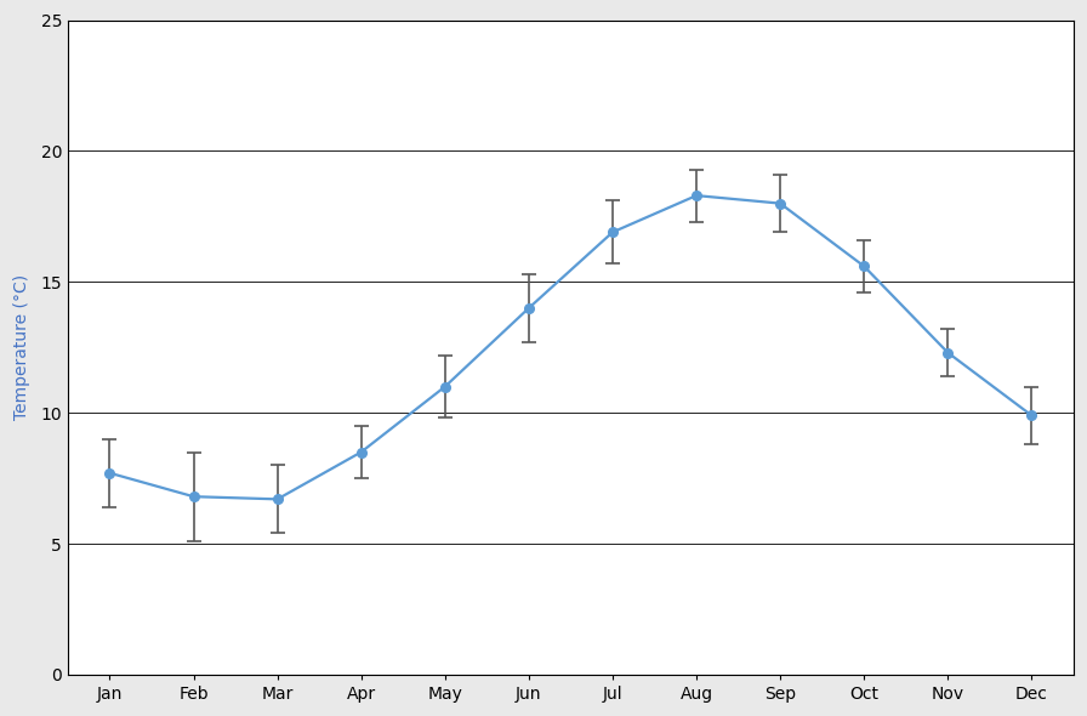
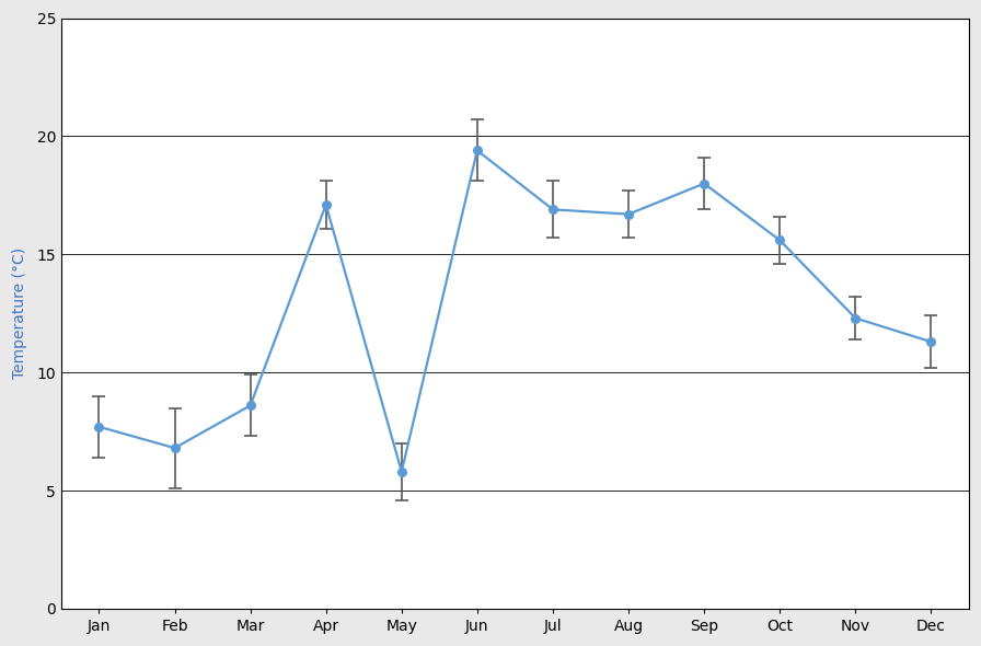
Mar: 6.7 -> 8.6
Apr: 8.5 -> 17.1
May: 11.0 -> 5.8
Jun: 14.0 -> 19.4
Aug: 18.3 -> 16.7
Dec: 9.9 -> 11.3
